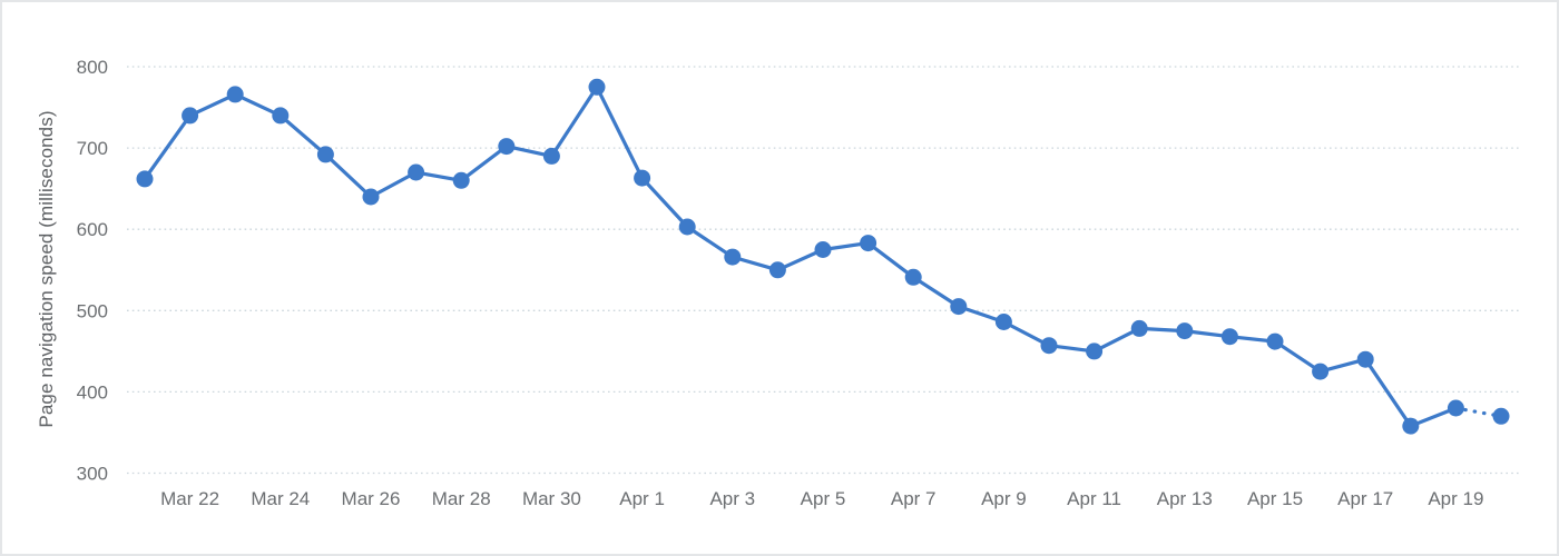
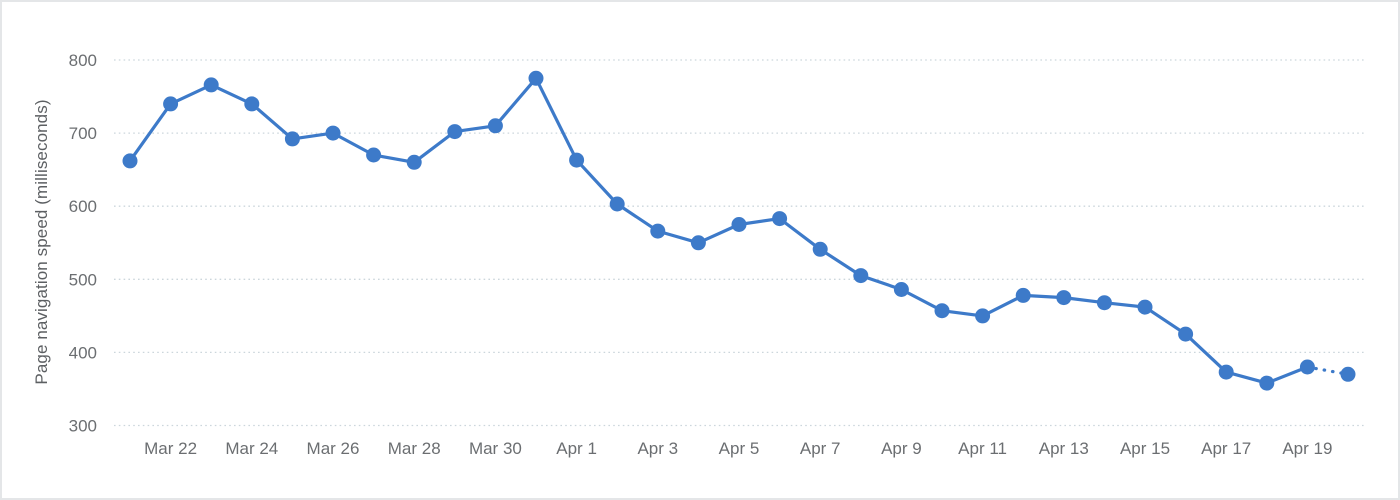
Mar 26: 640 -> 700
Mar 30: 690 -> 710
Apr 17: 440 -> 370
